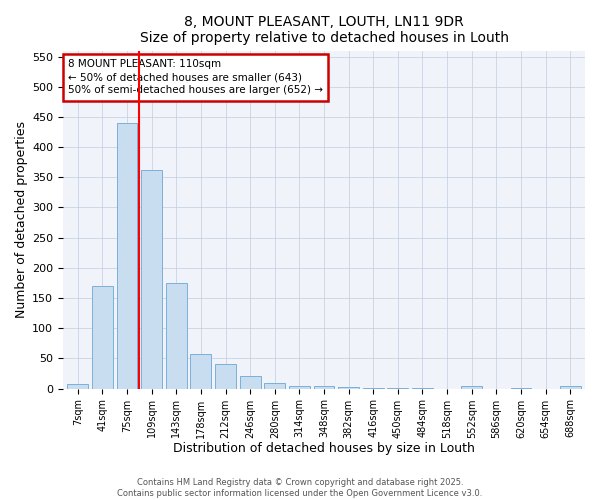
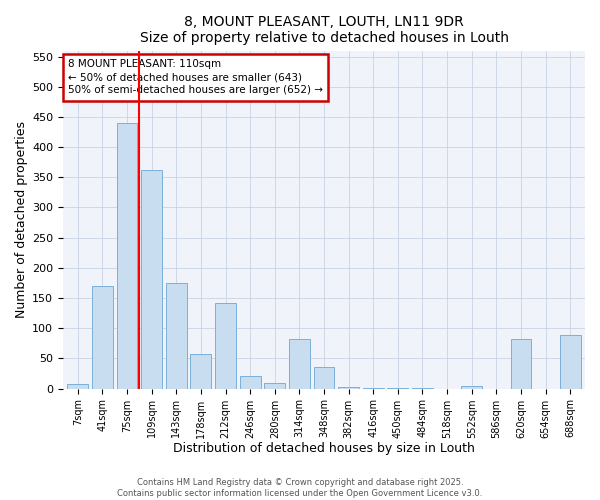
212sqm: 40 -> 142
314sqm: 5 -> 82
348sqm: 4 -> 36
620sqm: 1 -> 82
688sqm: 4 -> 88
